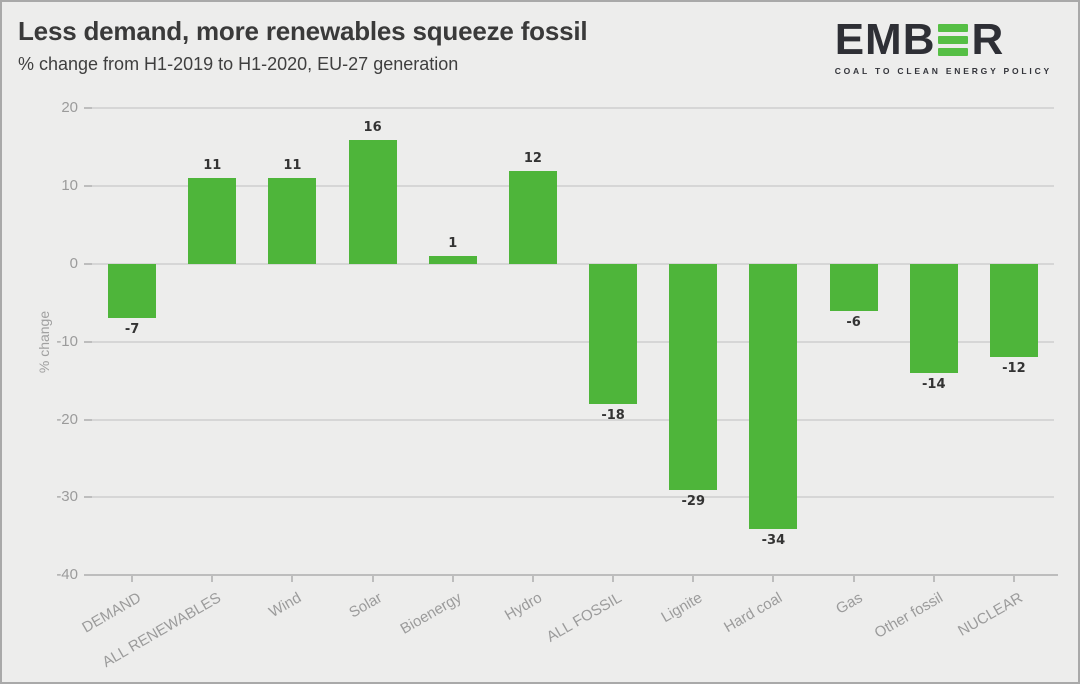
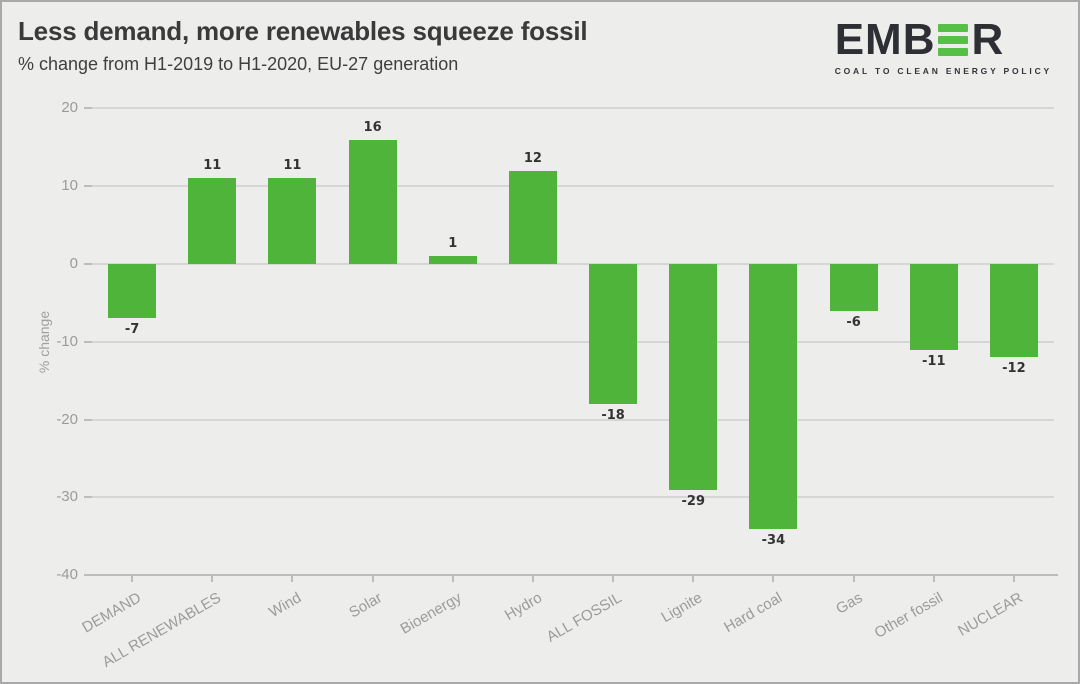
Other fossil: -14 -> -11
